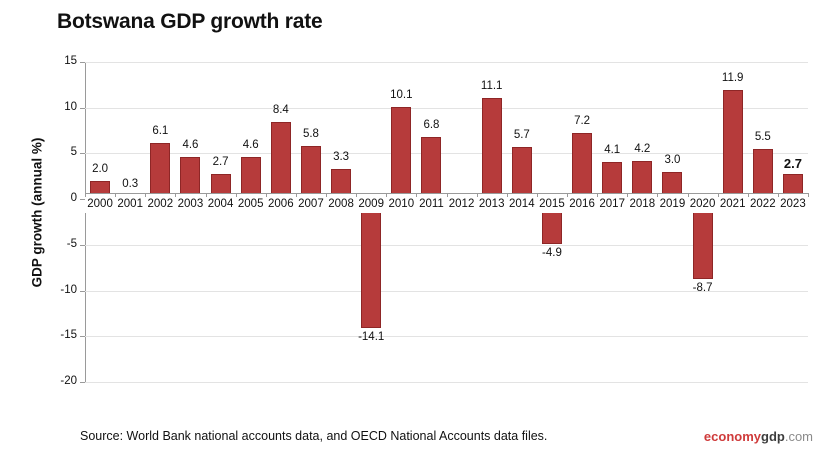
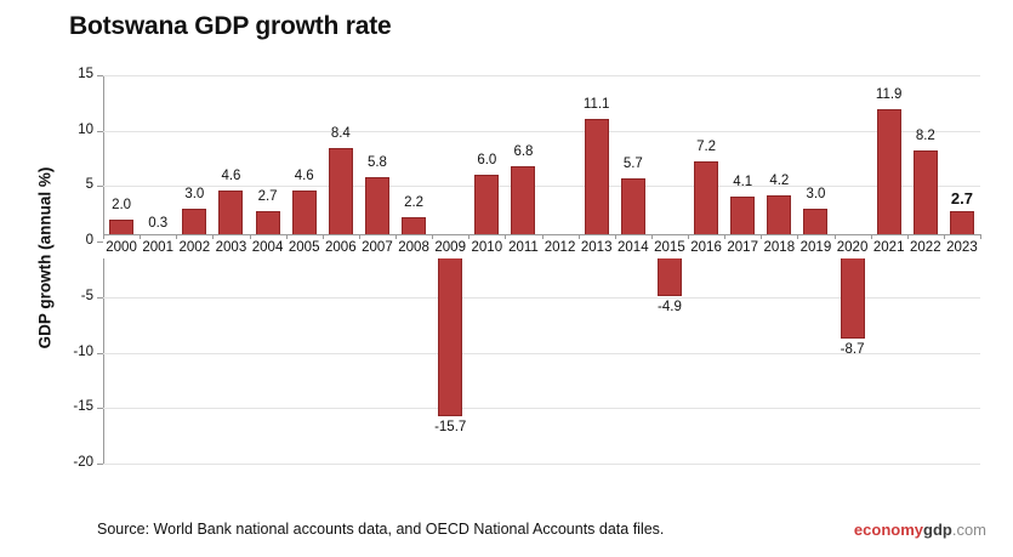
2002: 6.1 -> 3.0
2008: 3.3 -> 2.2
2009: -14.1 -> -15.7
2010: 10.1 -> 6.0
2022: 5.5 -> 8.2
